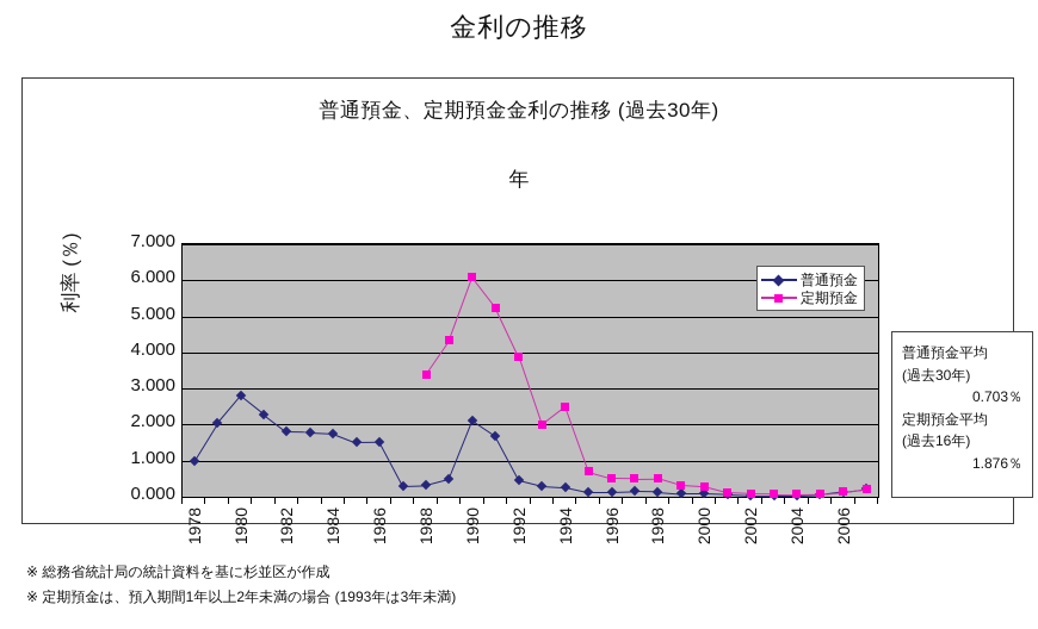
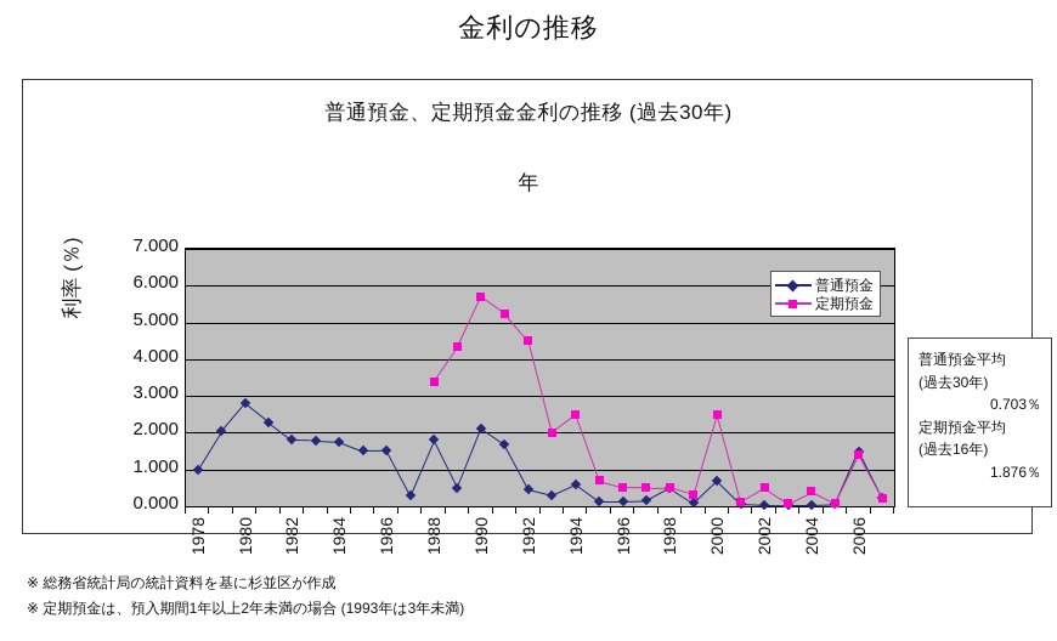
普通預金/1988: 0.3 -> 1.8
定期預金/1990: 6.1 -> 5.7
定期預金/1992: 3.9 -> 4.5
普通預金/1994: 0.3 -> 0.6
普通預金/1998: 0.1 -> 0.5
普通預金/2000: 0.1 -> 0.7
定期預金/2000: 0.3 -> 2.5
定期預金/2002: 0.1 -> 0.5
定期預金/2004: 0.1 -> 0.4
普通預金/2006: 0.1 -> 1.5
定期預金/2006: 0.1 -> 1.4
